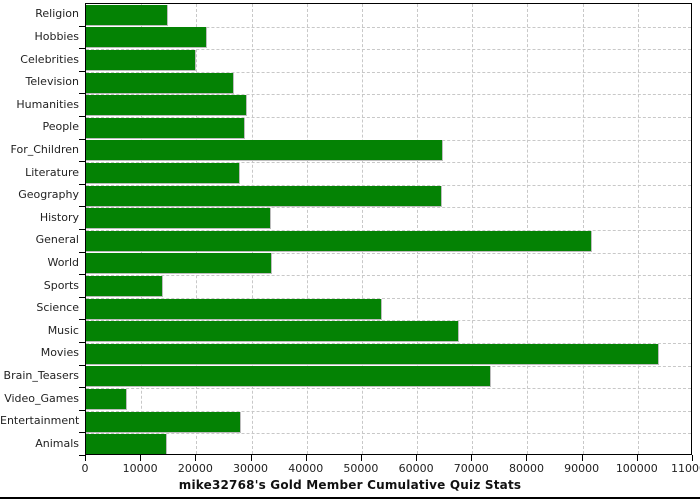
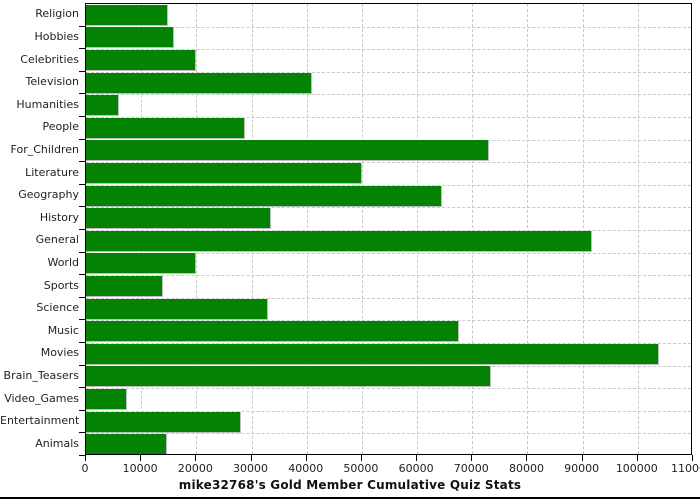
Hobbies: 22000 -> 16000
Television: 27000 -> 41000
Humanities: 29000 -> 6000
For_Children: 65000 -> 73000
Literature: 28000 -> 50000
World: 34000 -> 20000
Science: 54000 -> 33000
